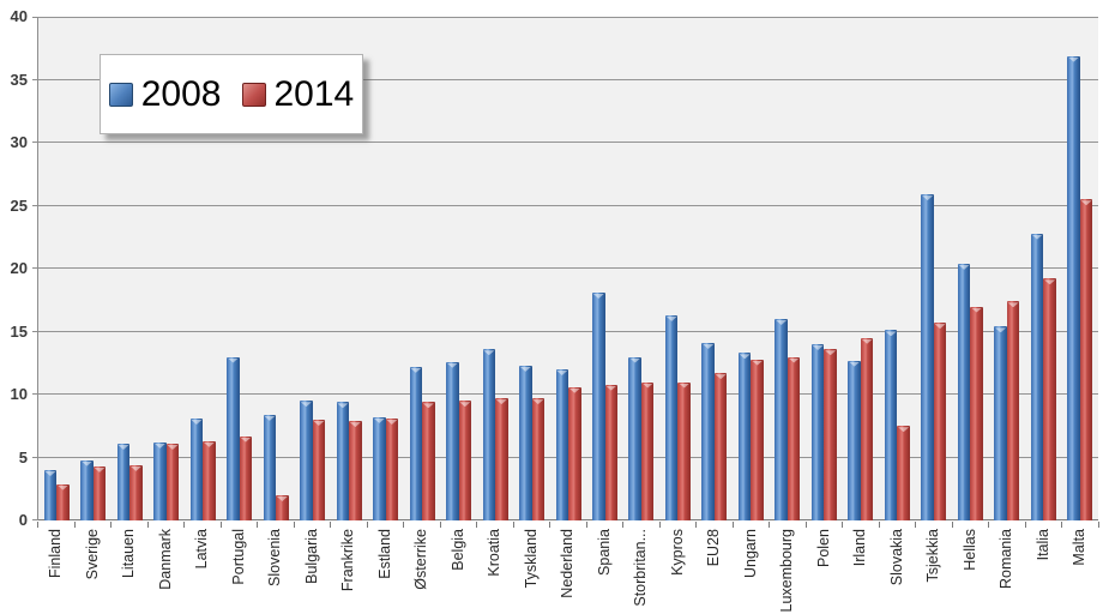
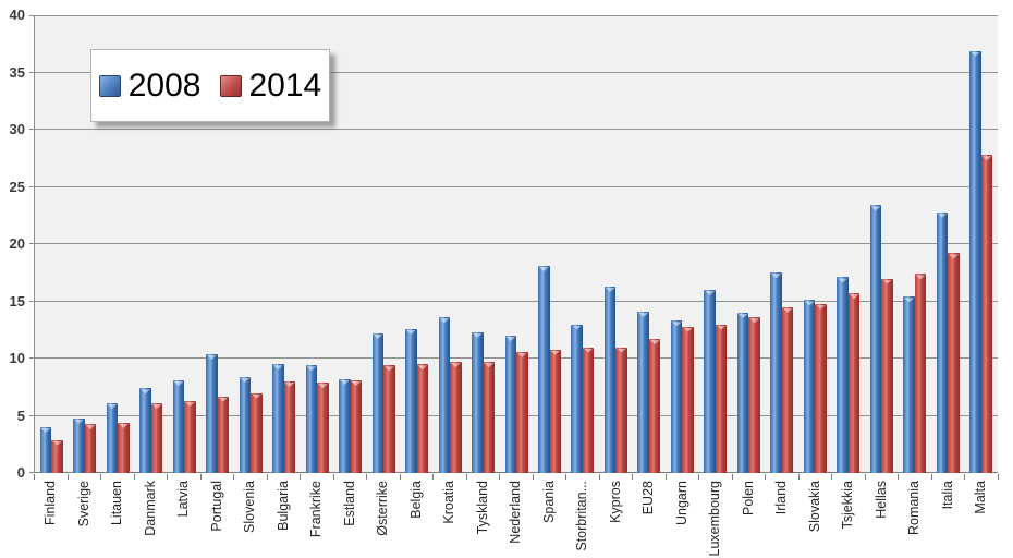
2008/Danmark: 6.2 -> 7.4
2008/Portugal: 13.0 -> 10.4
2014/Slovenia: 2.0 -> 7.0
2008/Irland: 12.7 -> 17.5
2014/Slovakia: 7.5 -> 14.8
2008/Tsjekkia: 25.9 -> 17.1
2008/Hellas: 20.4 -> 23.4
2014/Malta: 25.5 -> 27.8
